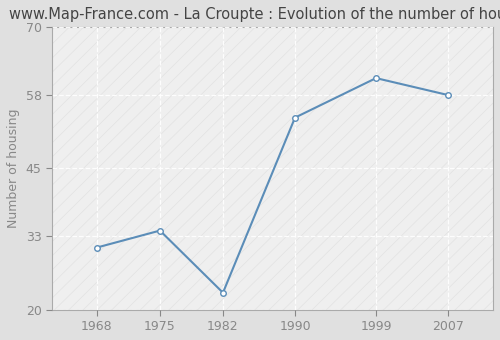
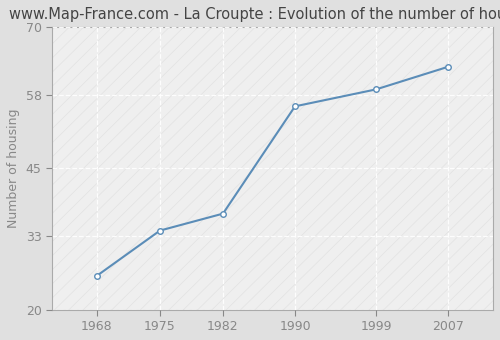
1968: 31 -> 26
1982: 23 -> 37
1990: 54 -> 56
1999: 61 -> 59
2007: 58 -> 63
